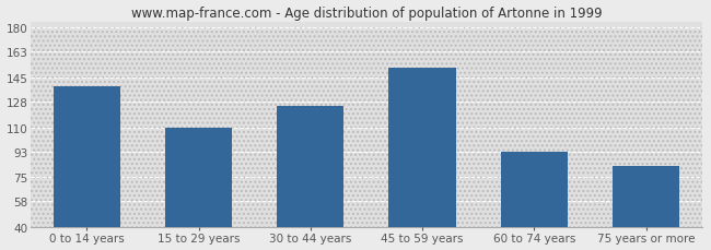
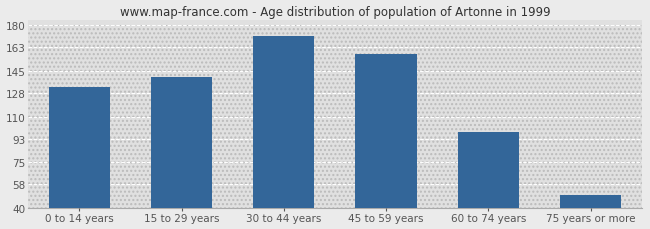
0 to 14 years: 139 -> 133
15 to 29 years: 110 -> 140
30 to 44 years: 125 -> 172
45 to 59 years: 152 -> 158
60 to 74 years: 93 -> 98
75 years or more: 83 -> 50
